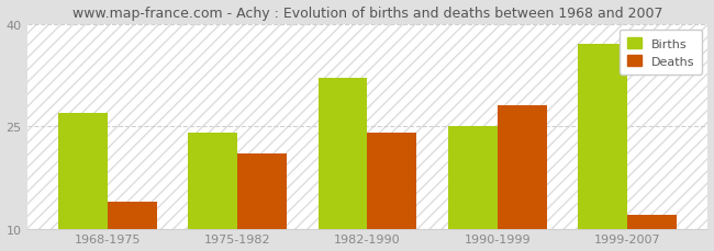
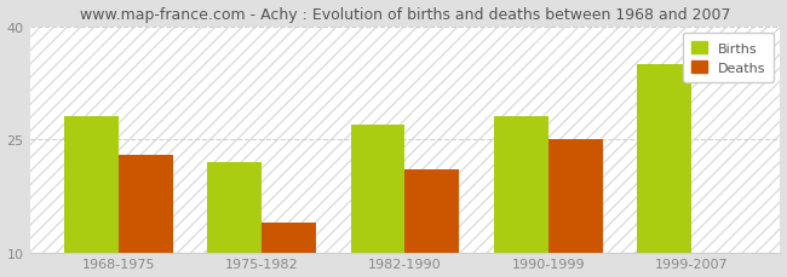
Births/1968-1975: 27 -> 28
Deaths/1968-1975: 14 -> 23
Births/1975-1982: 24 -> 22
Deaths/1975-1982: 21 -> 14
Births/1982-1990: 32 -> 27
Deaths/1982-1990: 24 -> 21
Births/1990-1999: 25 -> 28
Deaths/1990-1999: 28 -> 25
Births/1999-2007: 37 -> 35
Deaths/1999-2007: 12 -> 10
